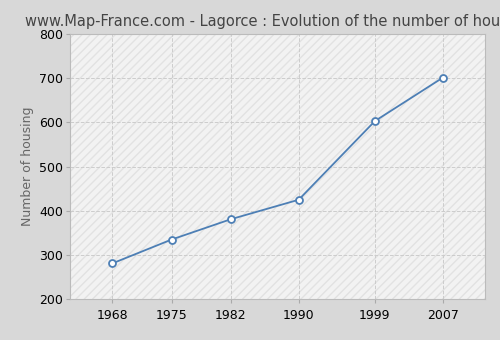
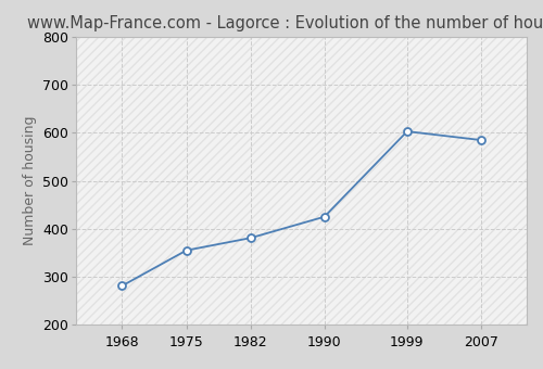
1975: 335 -> 355
2007: 701 -> 585
